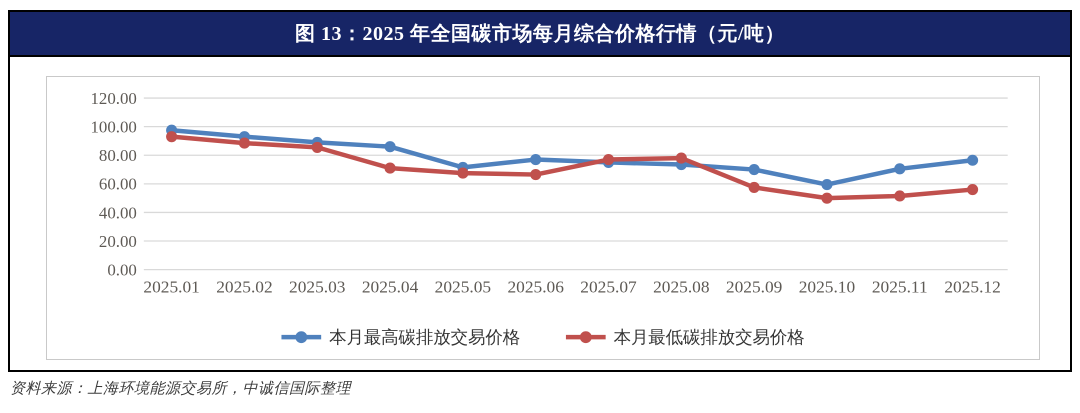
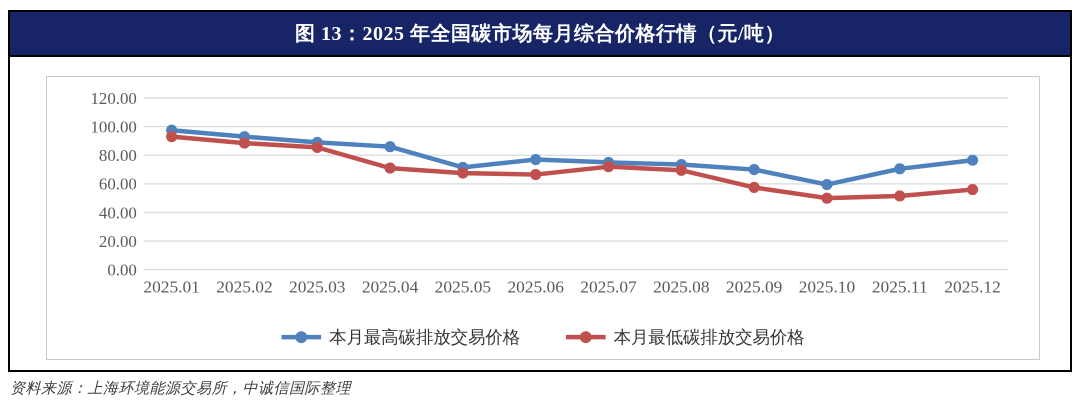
本月最低碳排放交易价格/2025.07: 77 -> 72
本月最低碳排放交易价格/2025.08: 78 -> 70
